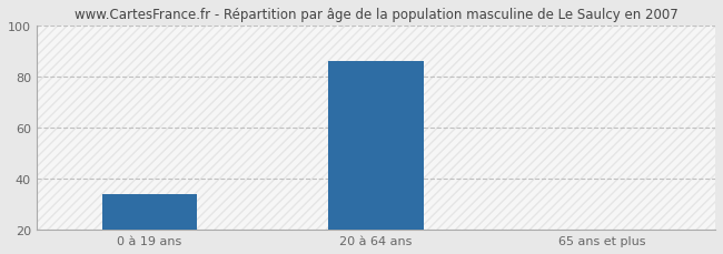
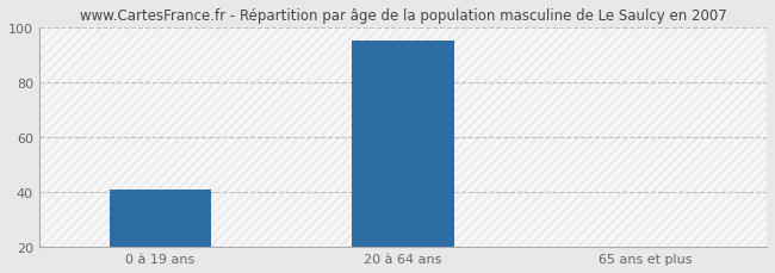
0 à 19 ans: 34 -> 41
20 à 64 ans: 86 -> 95
